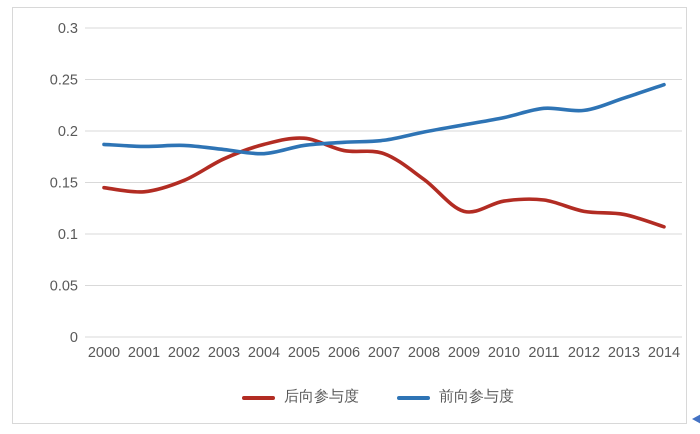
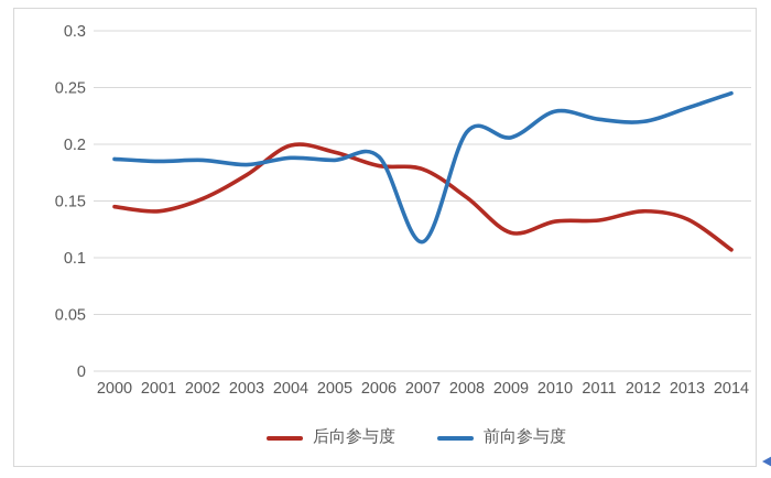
后向参与度/2004: 0.187 -> 0.199
前向参与度/2004: 0.178 -> 0.188
前向参与度/2007: 0.191 -> 0.114
前向参与度/2008: 0.199 -> 0.211
前向参与度/2010: 0.213 -> 0.229
后向参与度/2012: 0.122 -> 0.141
后向参与度/2013: 0.119 -> 0.134
